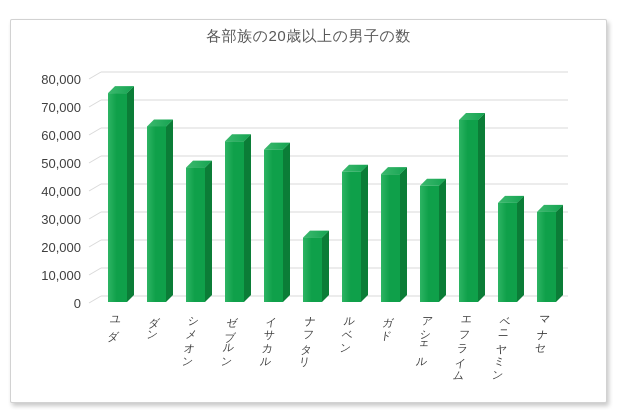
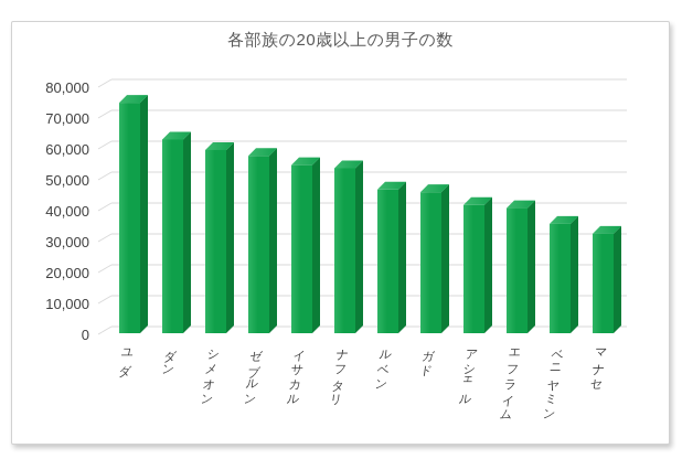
シメオン: 48000 -> 59000
ナフタリ: 23000 -> 53000
エフライム: 65000 -> 40000
